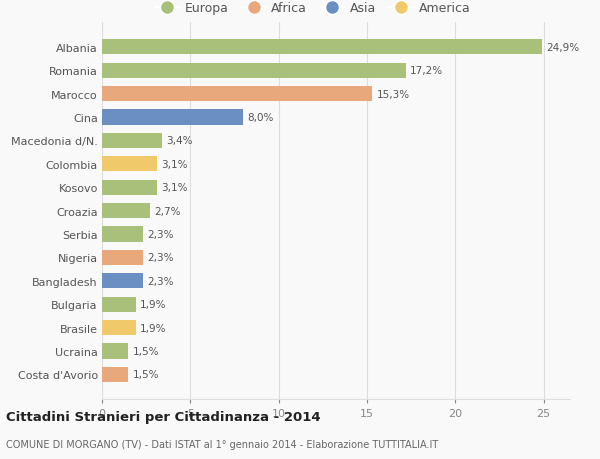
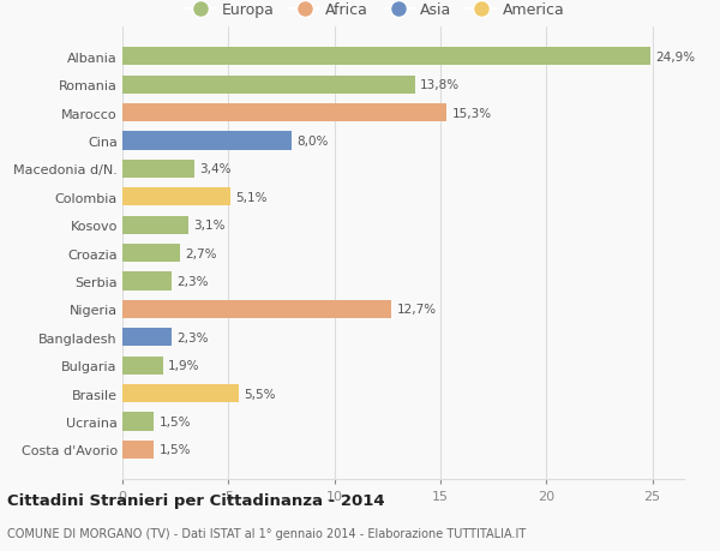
Romania: 17,2% -> 13,8%
Colombia: 3,1% -> 5,1%
Nigeria: 2,3% -> 12,7%
Brasile: 1,9% -> 5,5%
